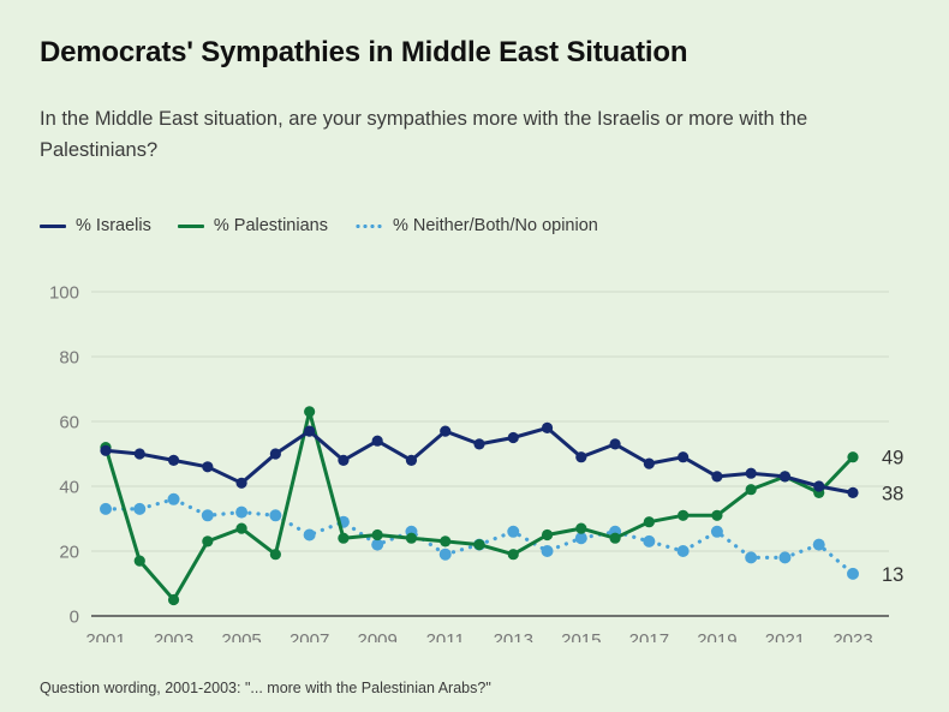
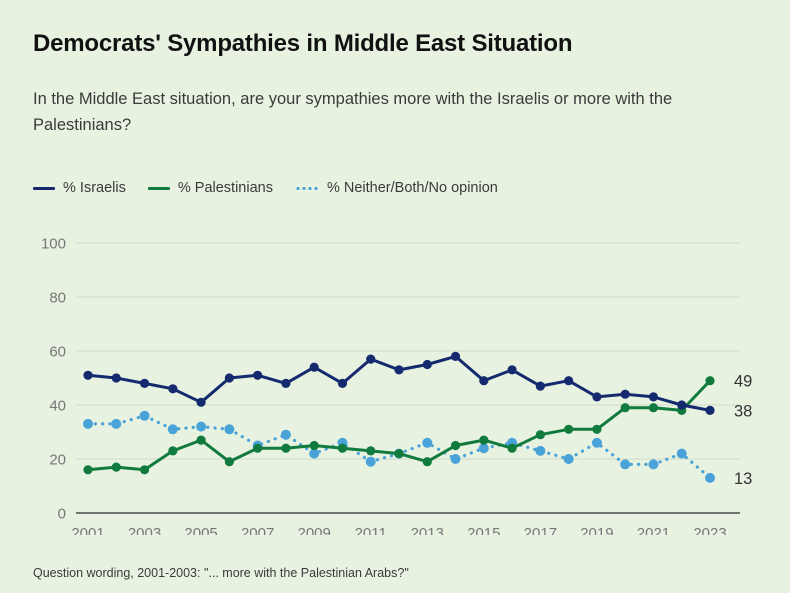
% Palestinians/2001: 52 -> 16
% Palestinians/2003: 5 -> 16
% Israelis/2007: 57 -> 51
% Palestinians/2007: 63 -> 24
% Palestinians/2021: 43 -> 39
